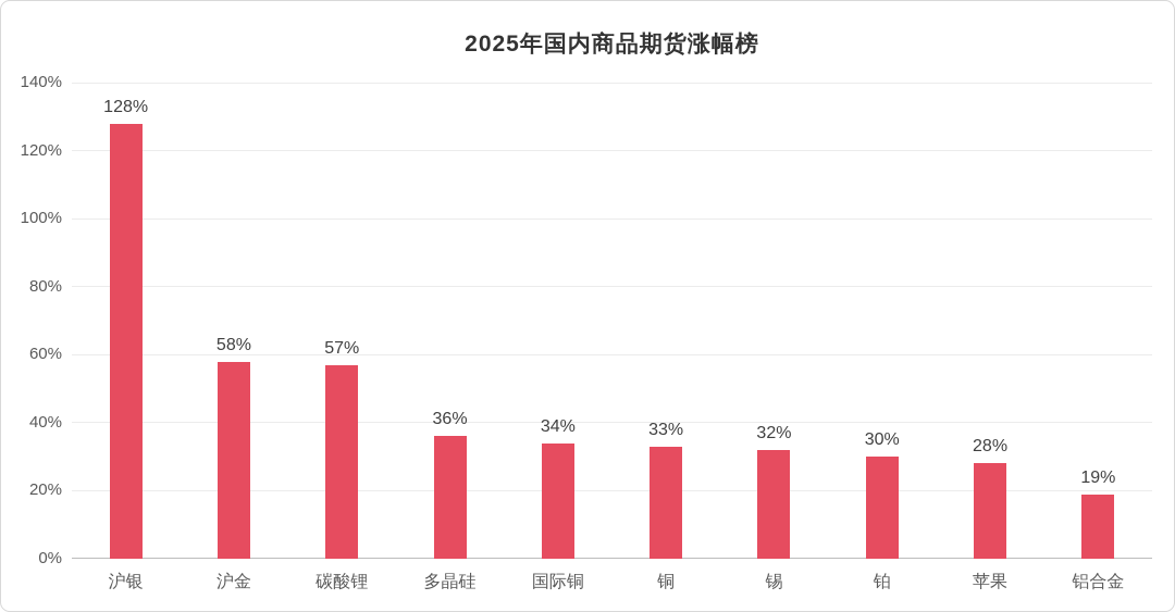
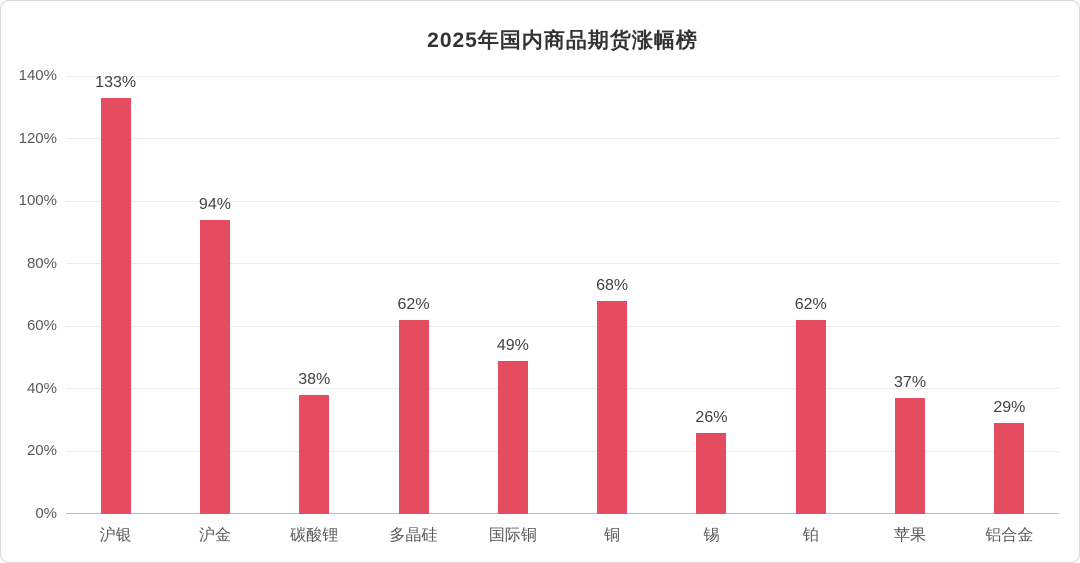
沪银: 128% -> 133%
沪金: 58% -> 94%
碳酸锂: 57% -> 38%
多晶硅: 36% -> 62%
国际铜: 34% -> 49%
铜: 33% -> 68%
锡: 32% -> 26%
铂: 30% -> 62%
苹果: 28% -> 37%
铝合金: 19% -> 29%
